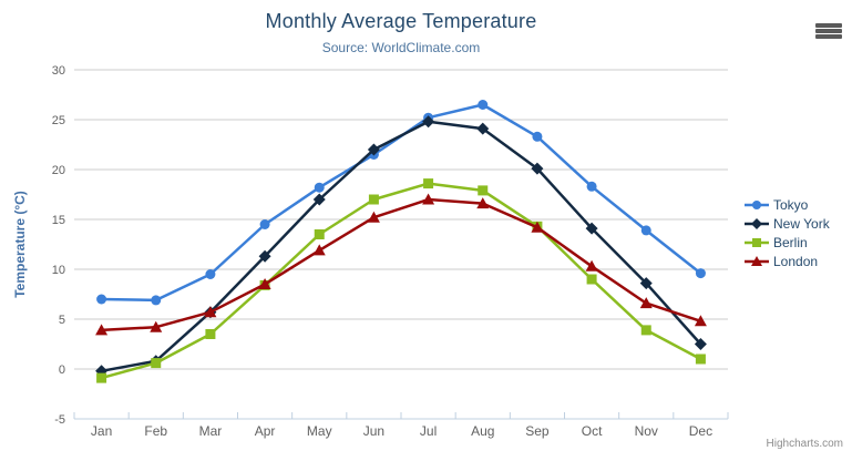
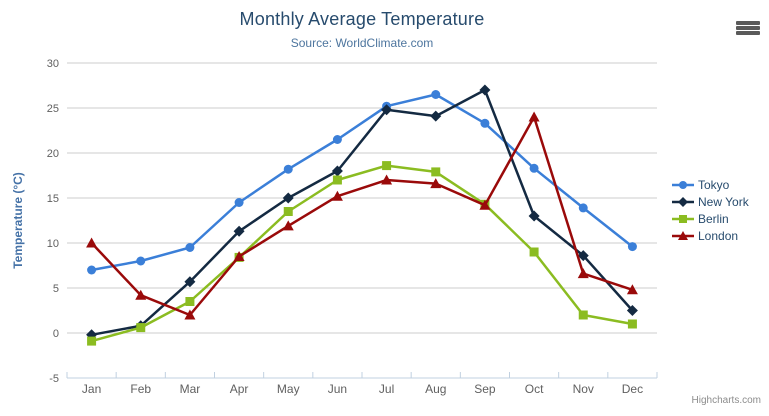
London/Jan: 4 -> 10
Tokyo/Feb: 7 -> 8
London/Mar: 6 -> 2
New York/May: 17 -> 15
New York/Jun: 22 -> 18
New York/Sep: 20 -> 27
New York/Oct: 14 -> 13
London/Oct: 10 -> 24
Berlin/Nov: 4 -> 2
